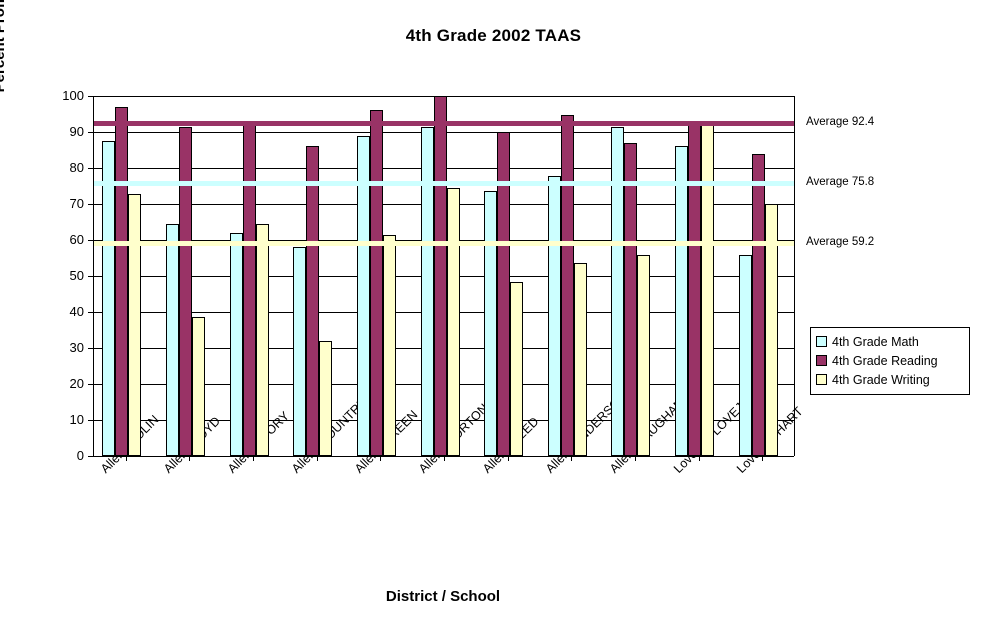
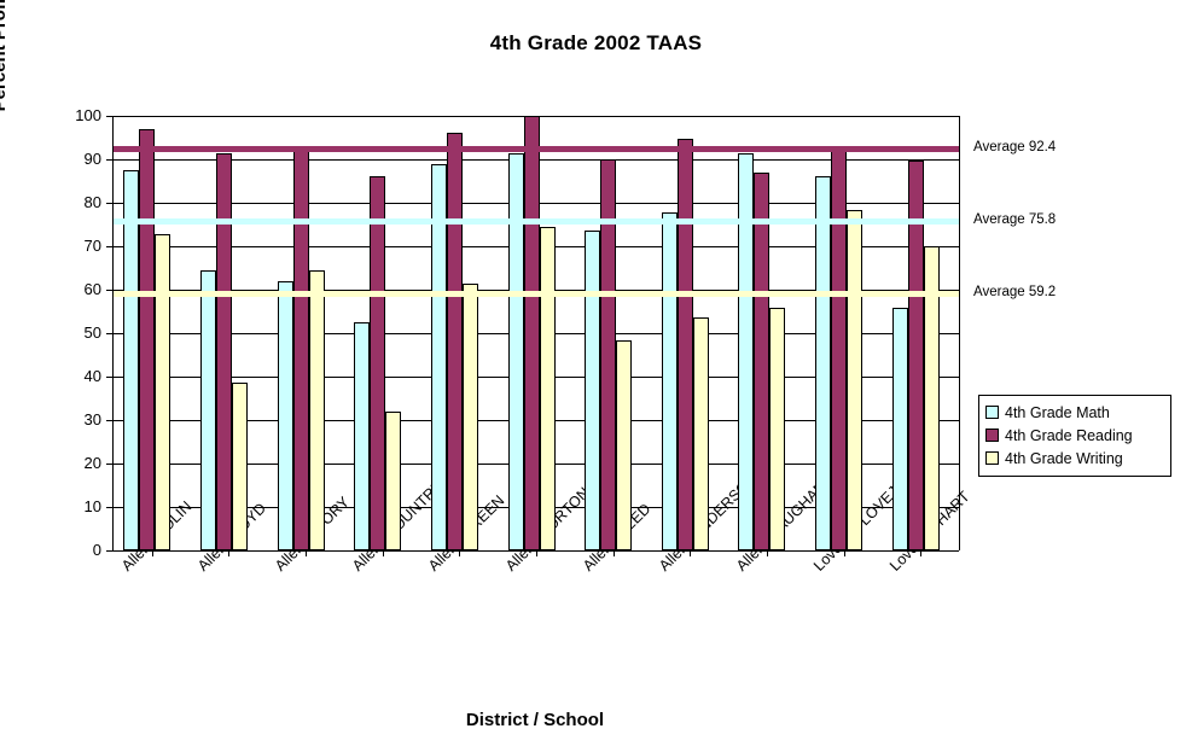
4th Grade Math/Allen / ROUNTREE: 58 -> 52
4th Grade Writing/Lovejoy / LOVEJOY: 92 -> 78
4th Grade Reading/Lovejoy / HART: 84 -> 90
